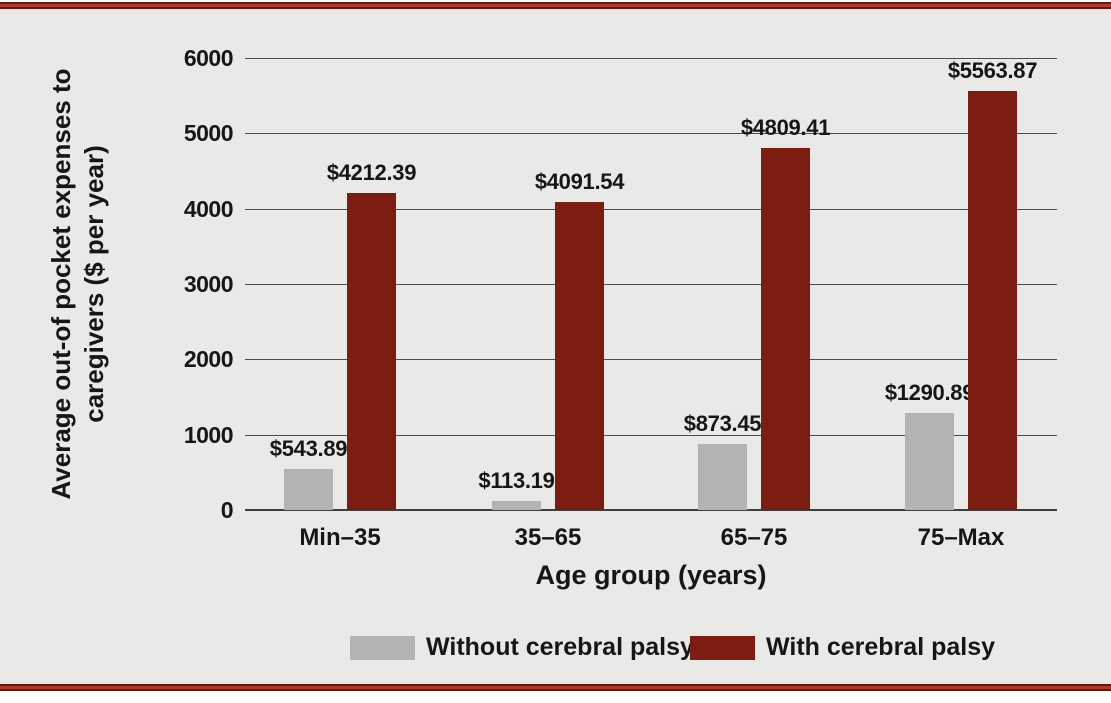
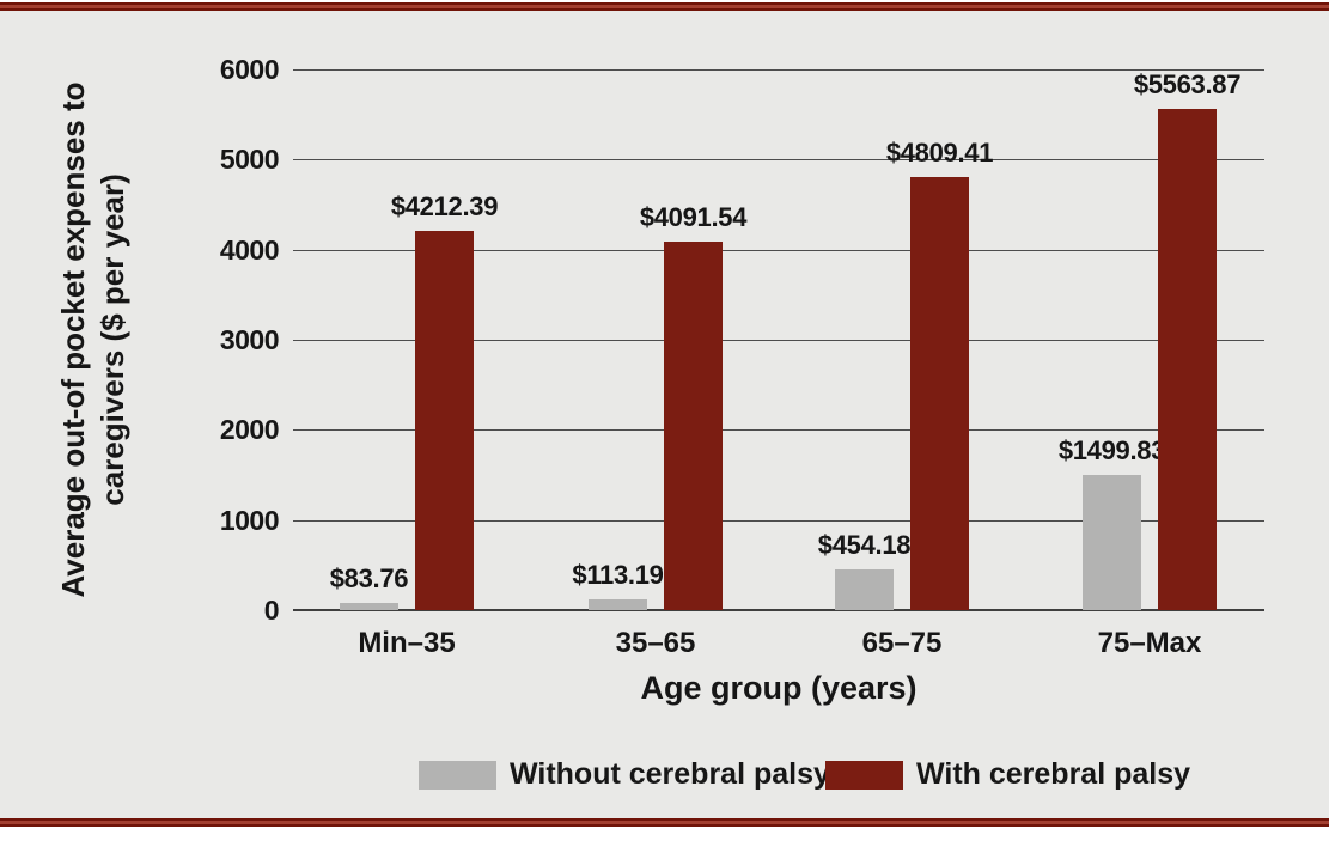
Without cerebral palsy/Min–35: $543.89 -> $83.76
Without cerebral palsy/65–75: $873.45 -> $454.18
Without cerebral palsy/75–Max: $1290.89 -> $1499.83
